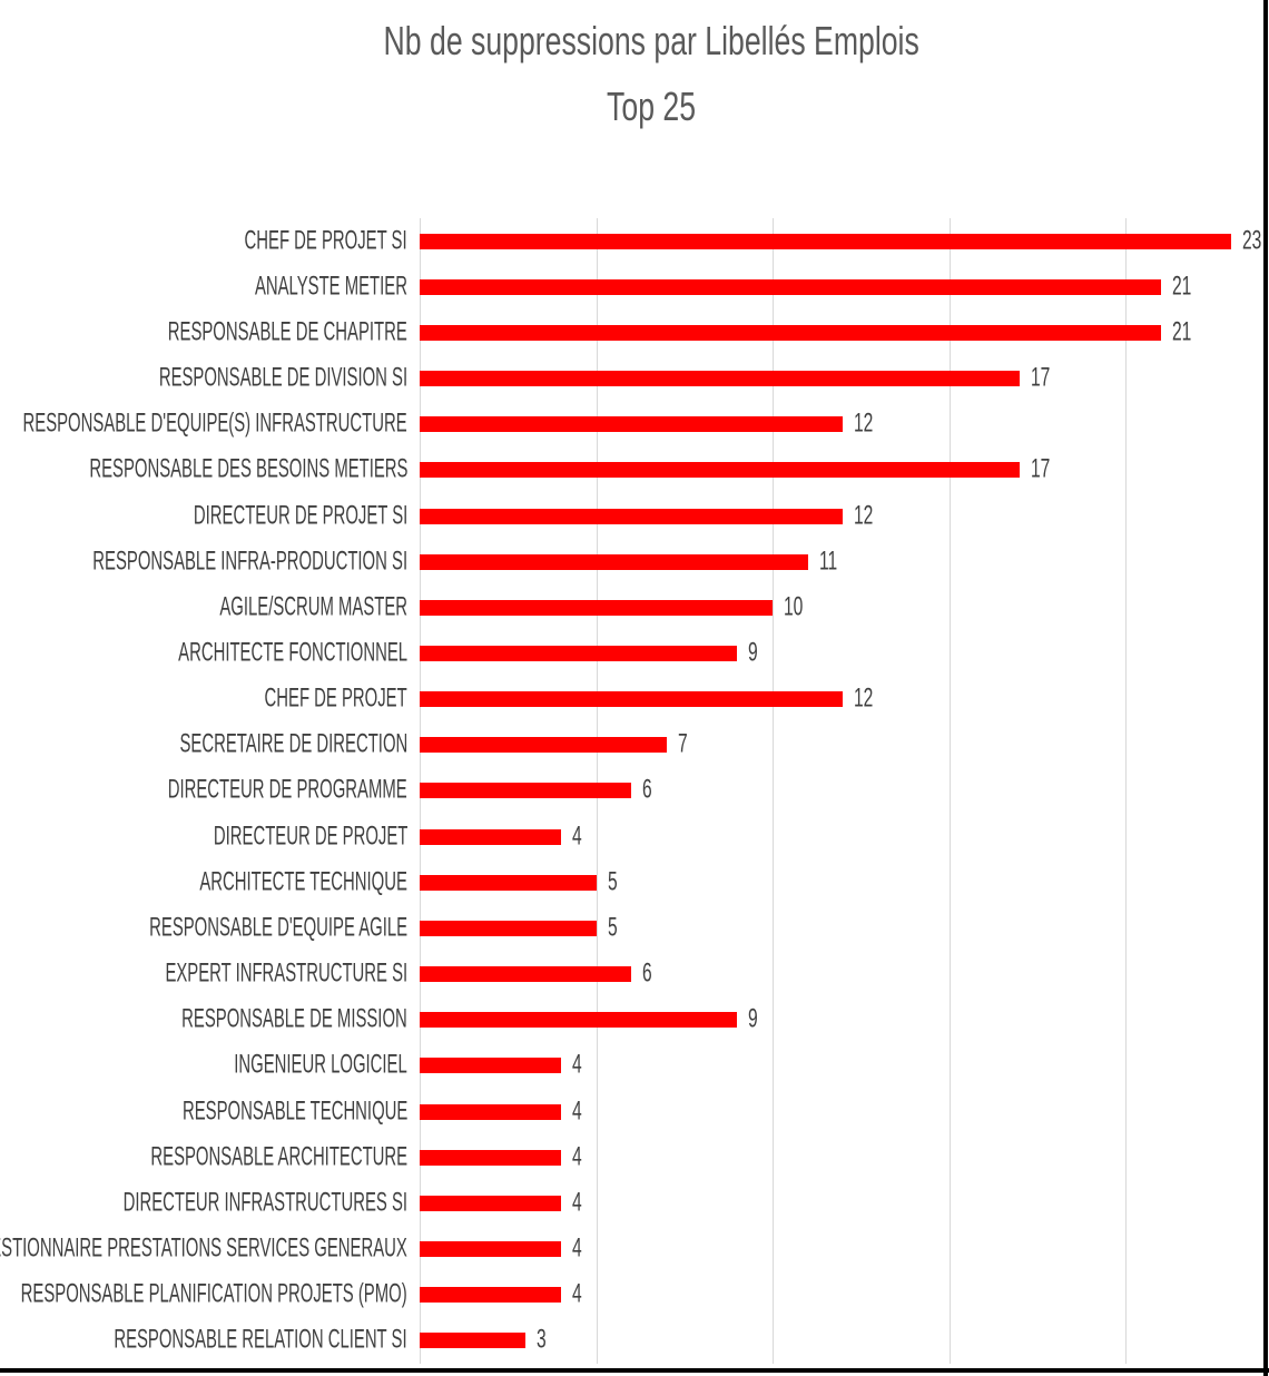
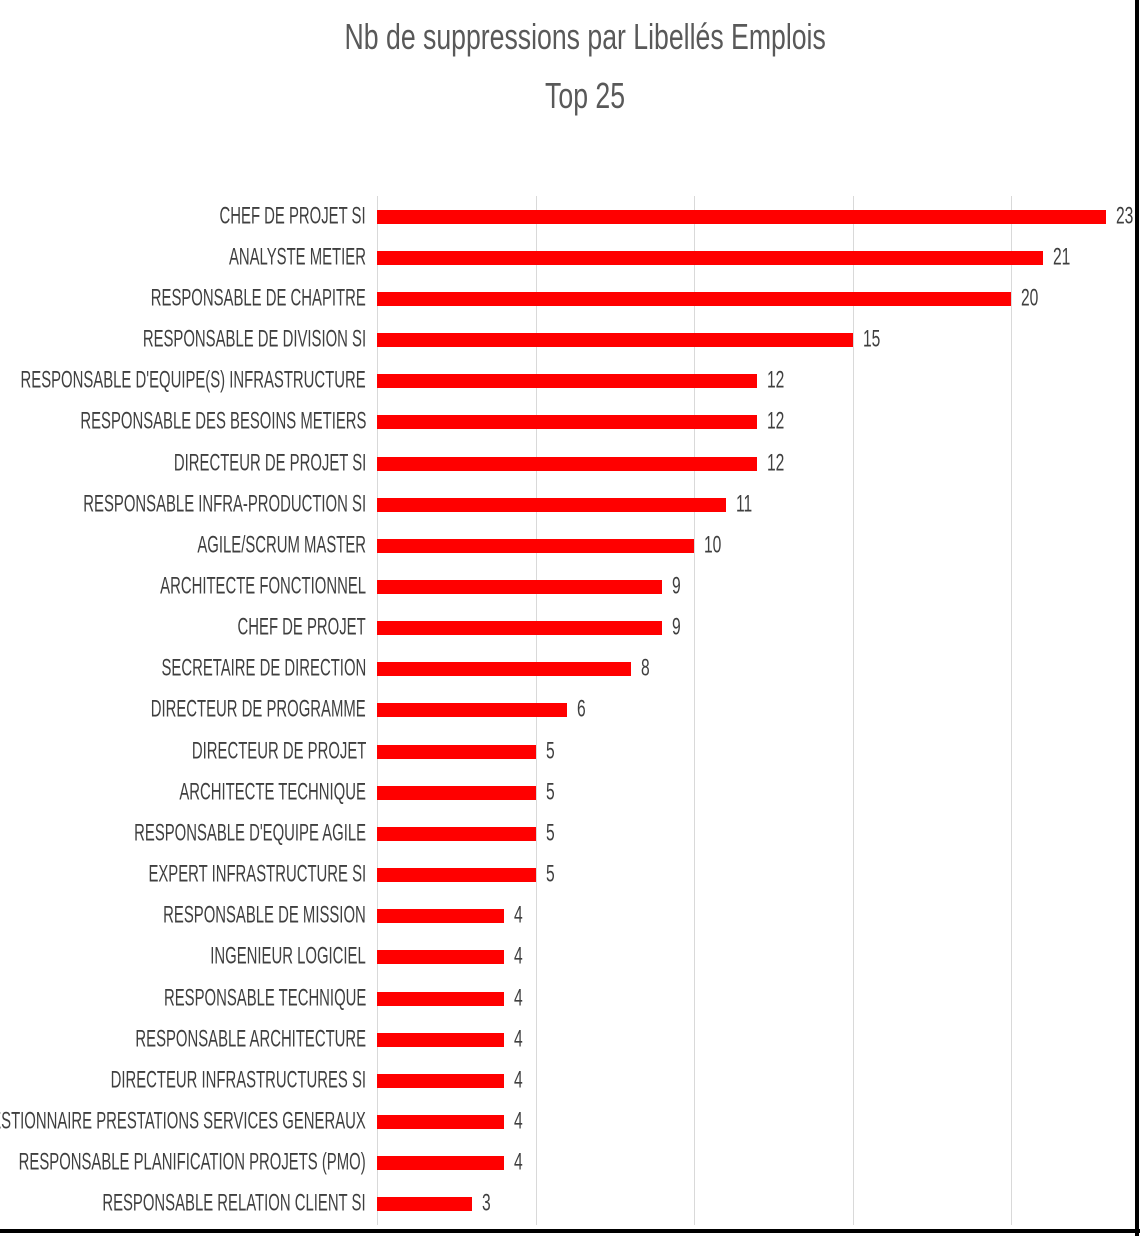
RESPONSABLE DE CHAPITRE: 21 -> 20
RESPONSABLE DE DIVISION SI: 17 -> 15
RESPONSABLE DES BESOINS METIERS: 17 -> 12
CHEF DE PROJET: 12 -> 9
SECRETAIRE DE DIRECTION: 7 -> 8
DIRECTEUR DE PROJET: 4 -> 5
EXPERT INFRASTRUCTURE SI: 6 -> 5
RESPONSABLE DE MISSION: 9 -> 4
